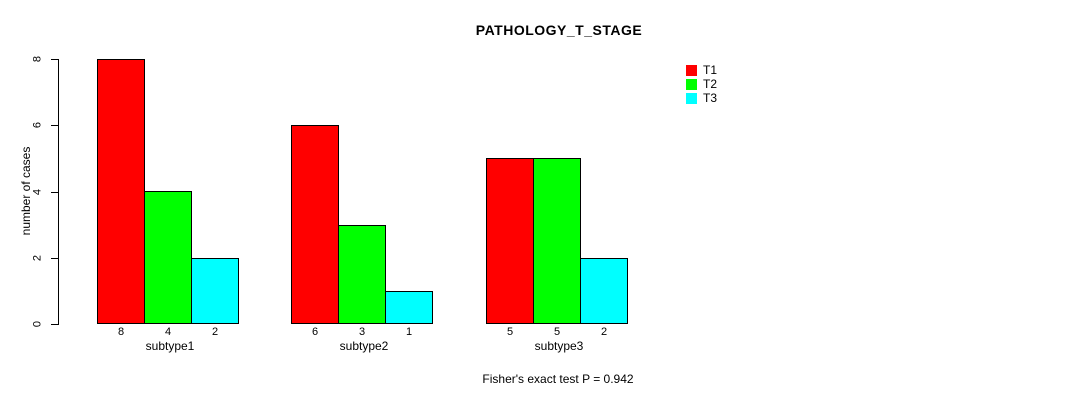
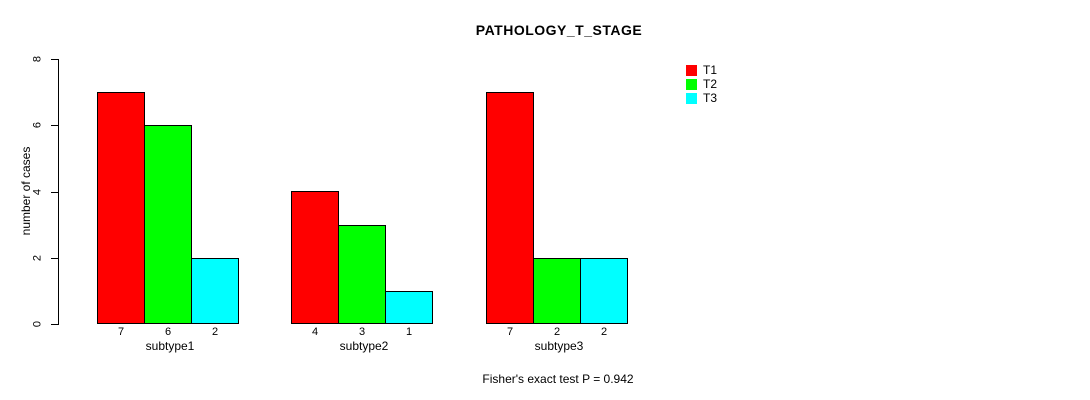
T1/subtype1: 8 -> 7
T2/subtype1: 4 -> 6
T1/subtype2: 6 -> 4
T1/subtype3: 5 -> 7
T2/subtype3: 5 -> 2
